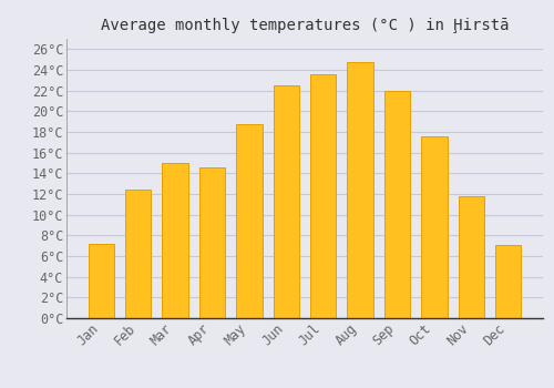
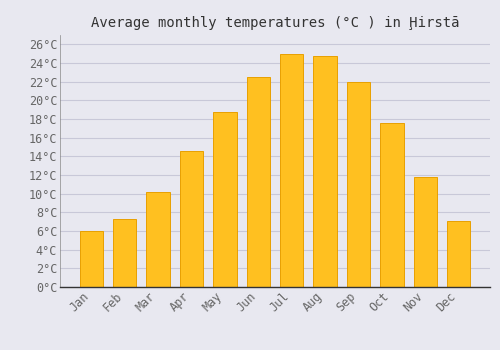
Jan: 7.2°C -> 6.0°C
Feb: 12.4°C -> 7.3°C
Mar: 15.0°C -> 10.2°C
Jul: 23.6°C -> 25.0°C
